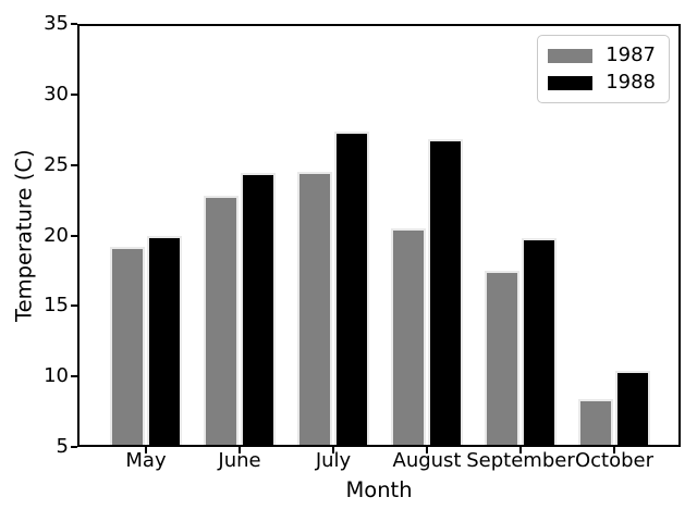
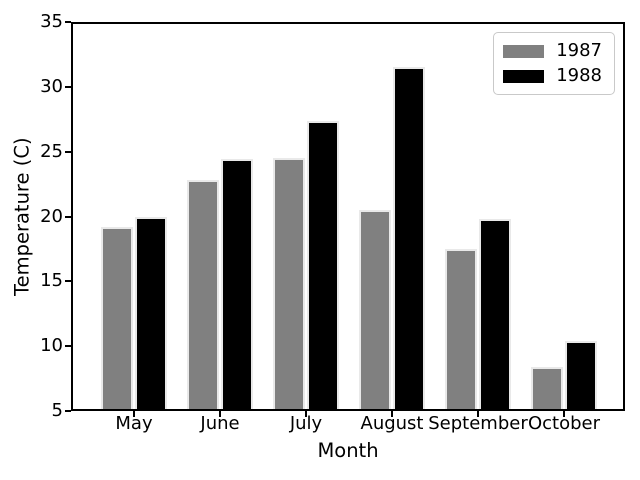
1988/August: 26.8 -> 31.5
